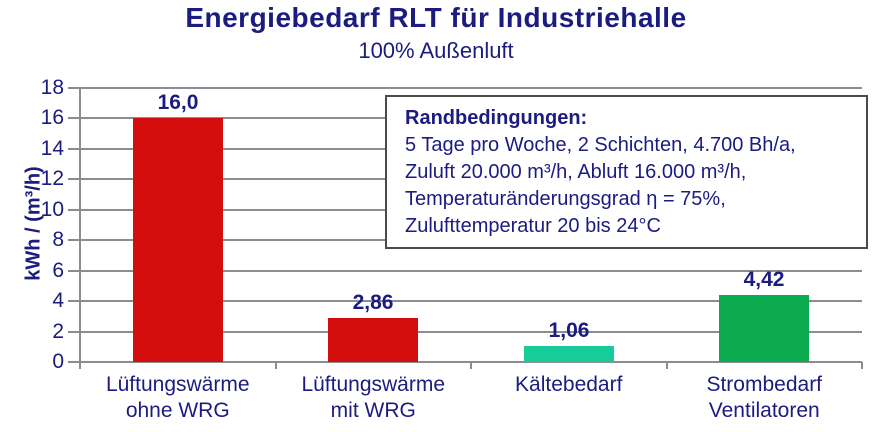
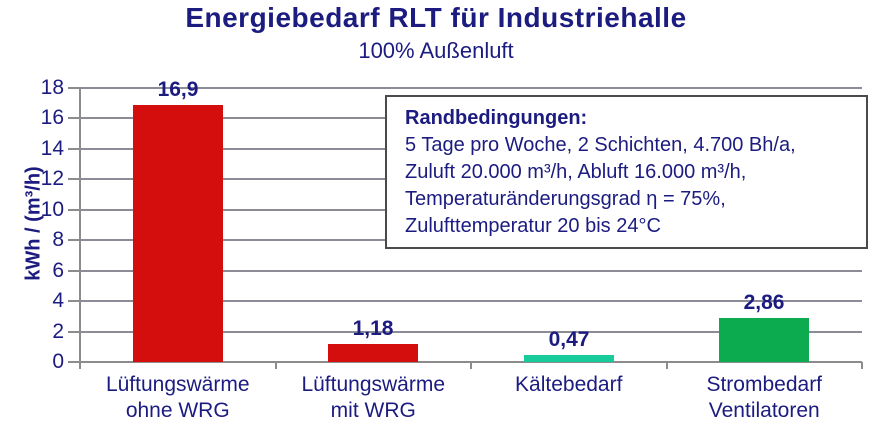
Lüftungswärme ohne WRG: 16,0 -> 16,9
Lüftungswärme mit WRG: 2,86 -> 1,18
Kältebedarf: 1,06 -> 0,47
Strombedarf Ventilatoren: 4,42 -> 2,86
